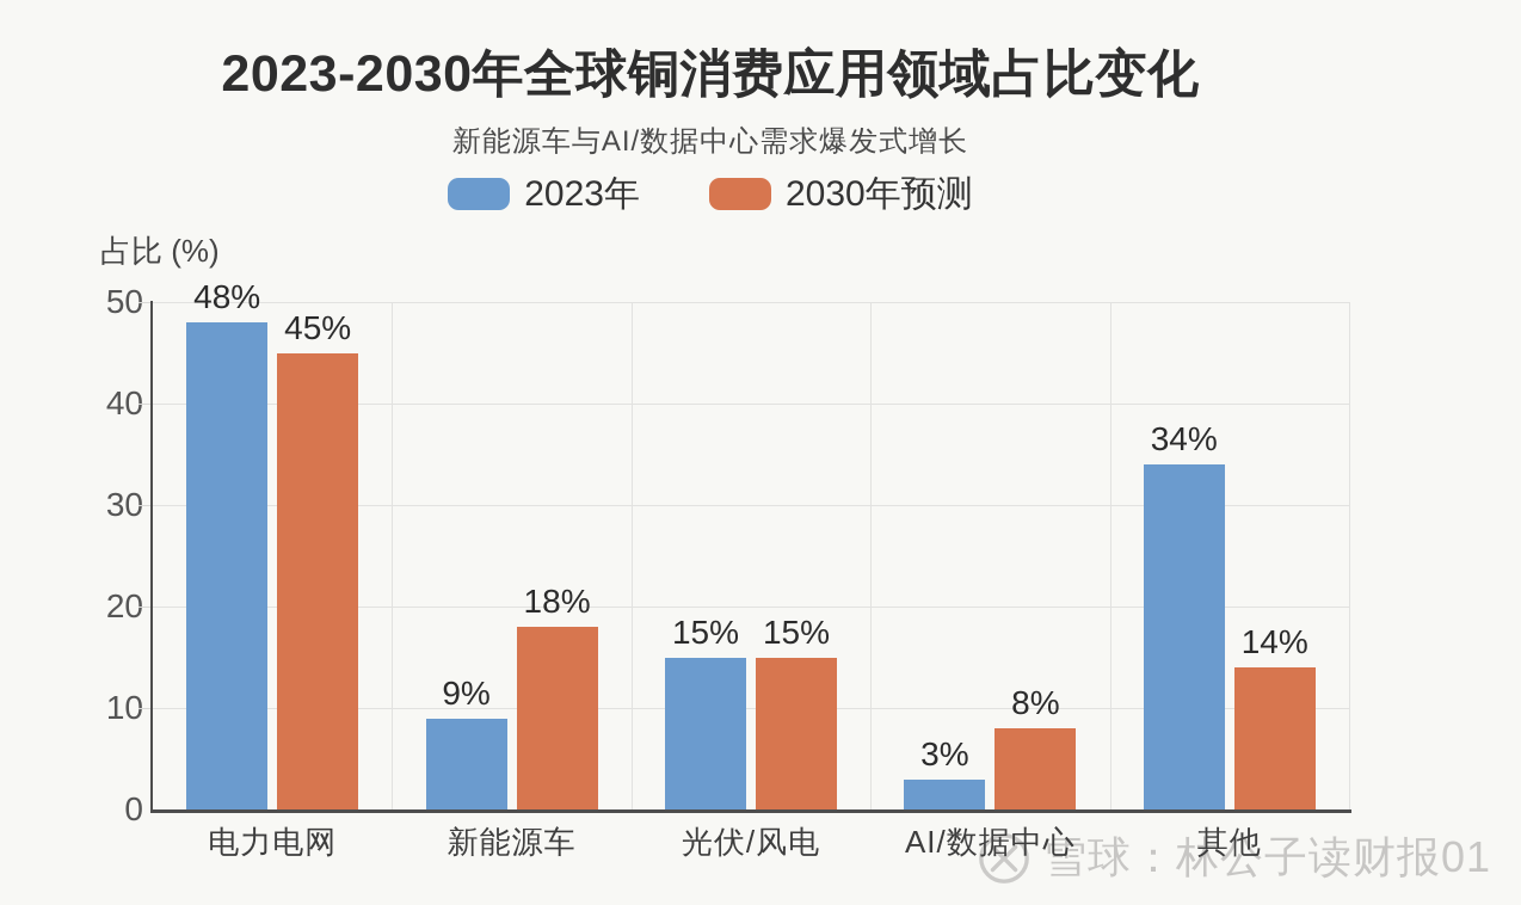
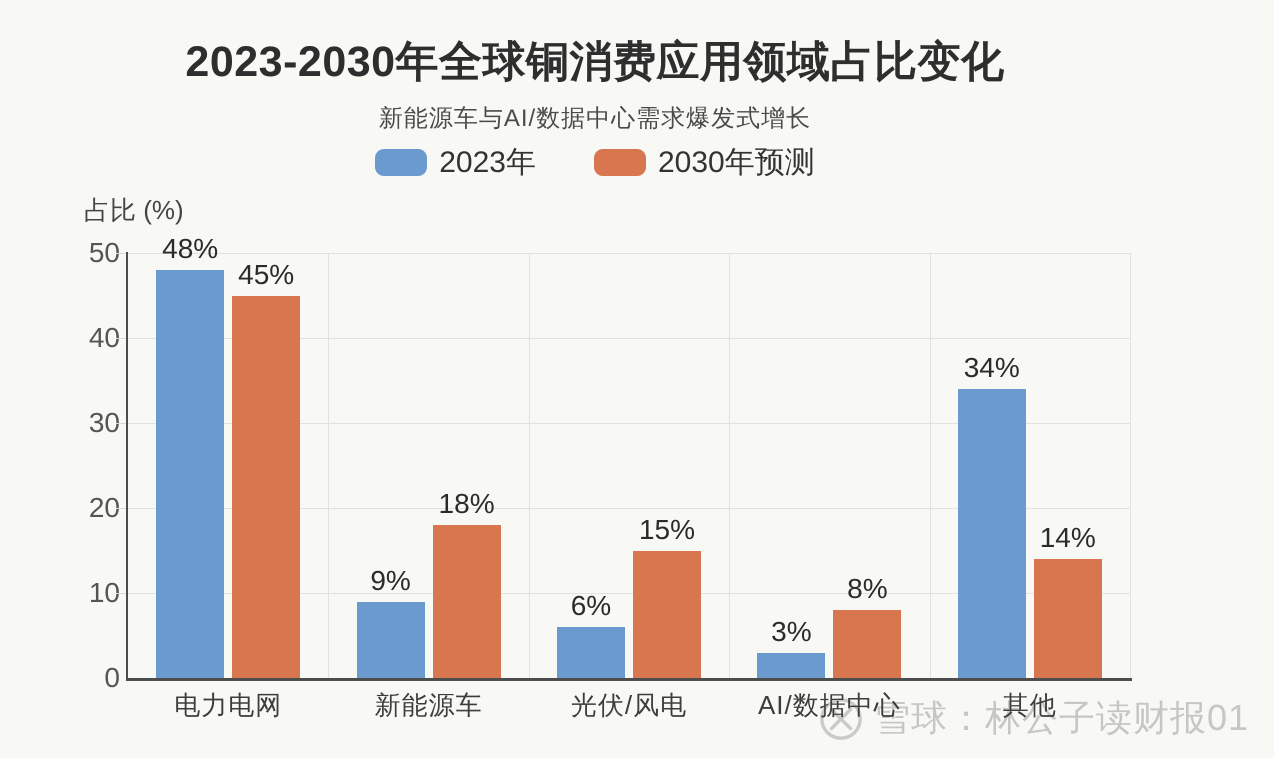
2023年/光伏/风电: 15% -> 6%
